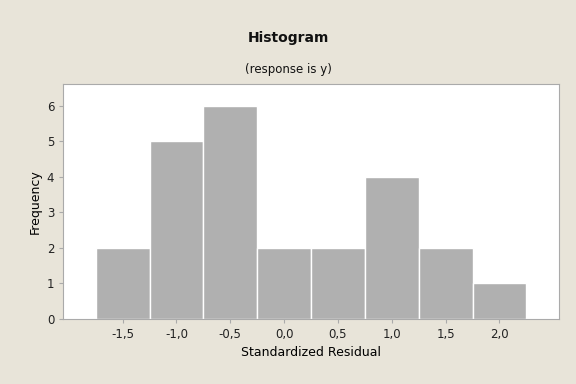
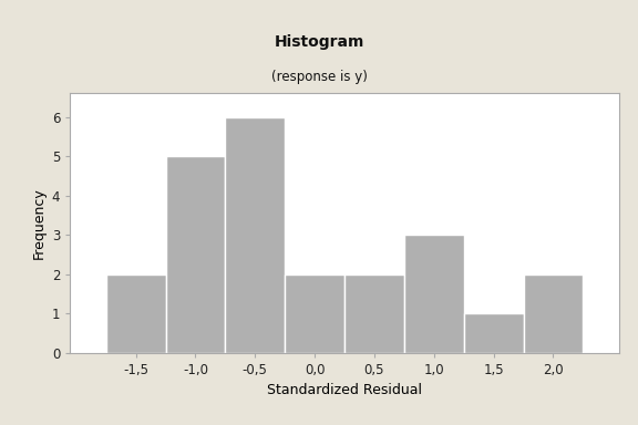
1,0: 4 -> 3
1,5: 2 -> 1
2,0: 1 -> 2
